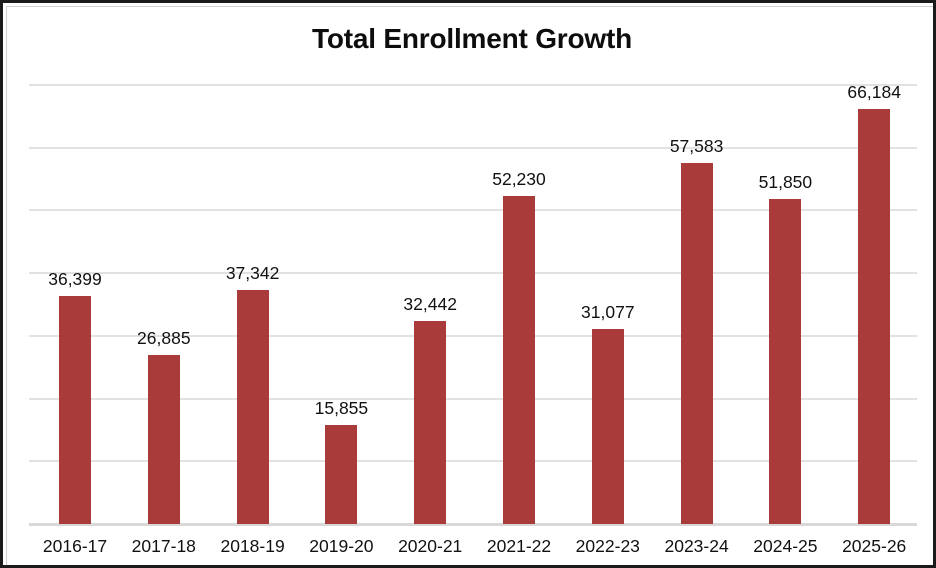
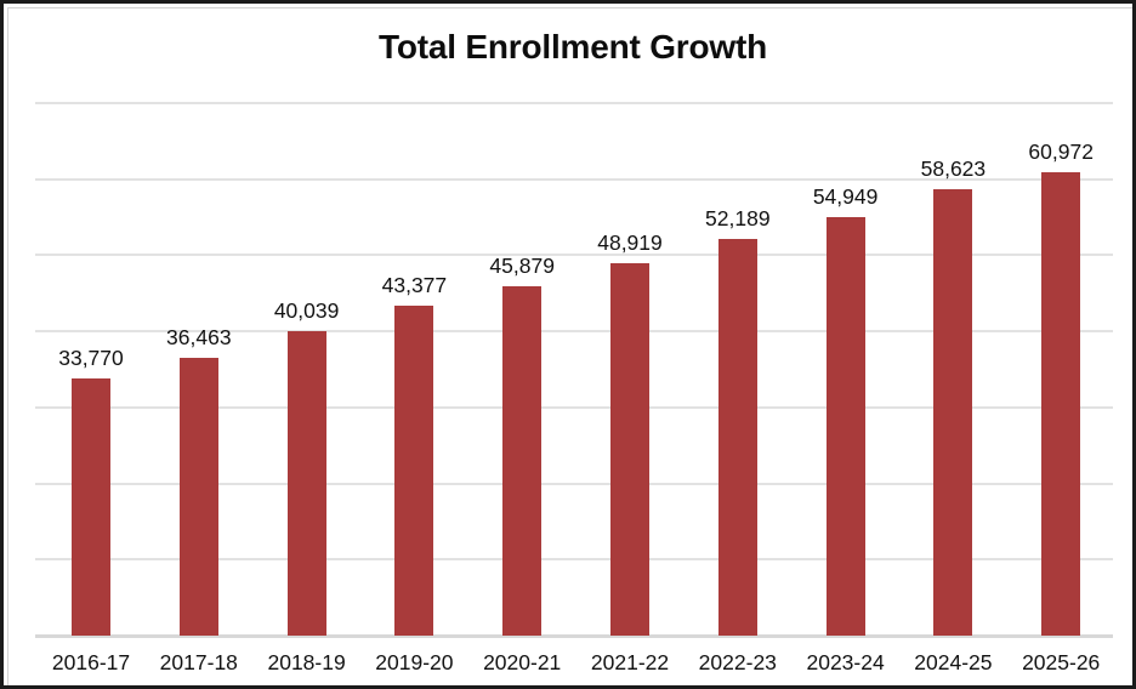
2016-17: 36,399 -> 33,770
2017-18: 26,885 -> 36,463
2018-19: 37,342 -> 40,039
2019-20: 15,855 -> 43,377
2020-21: 32,442 -> 45,879
2021-22: 52,230 -> 48,919
2022-23: 31,077 -> 52,189
2023-24: 57,583 -> 54,949
2024-25: 51,850 -> 58,623
2025-26: 66,184 -> 60,972
